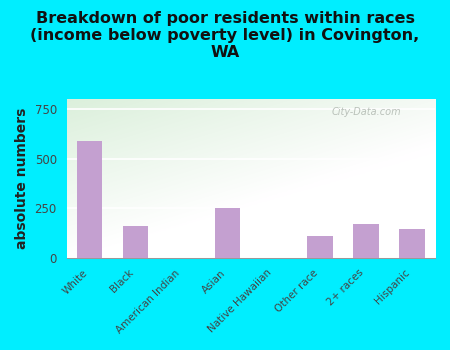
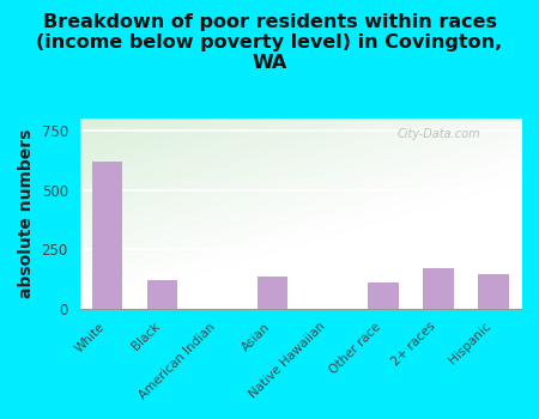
White: 590 -> 620
Black: 160 -> 120
Asian: 250 -> 140
